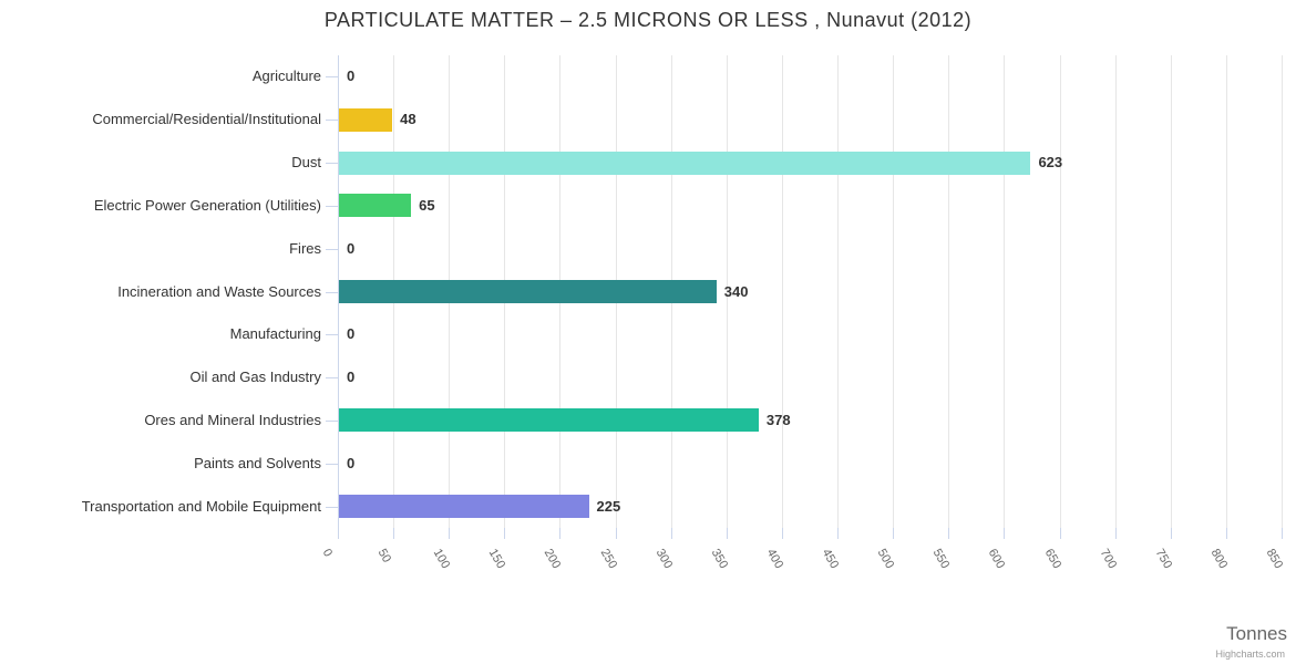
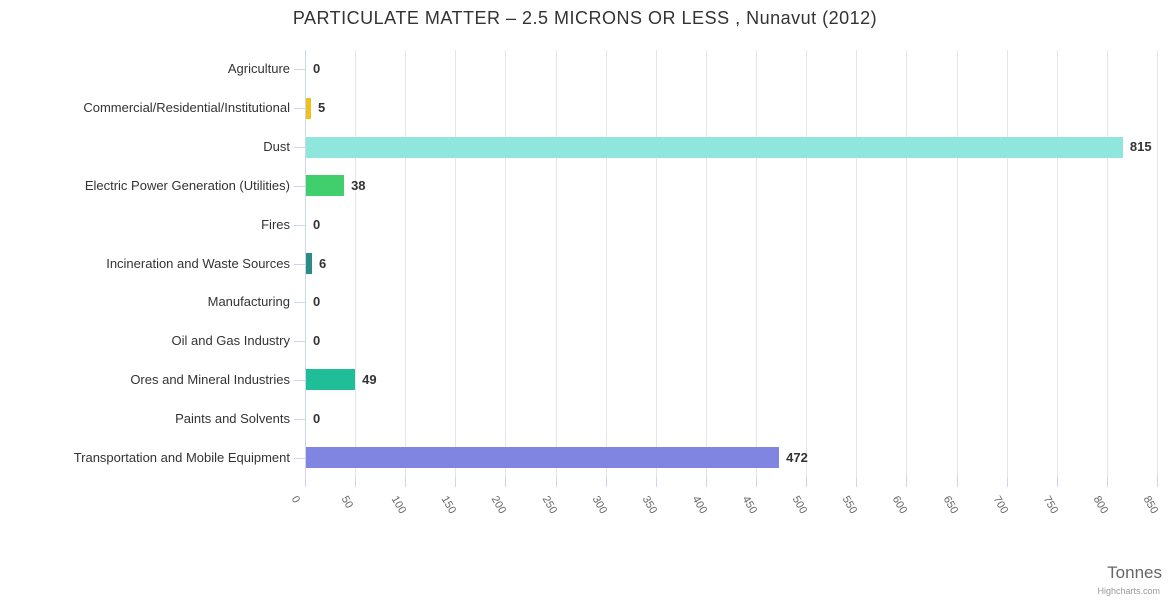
Commercial/Residential/Institutional: 48 -> 5
Dust: 623 -> 815
Electric Power Generation (Utilities): 65 -> 38
Incineration and Waste Sources: 340 -> 6
Ores and Mineral Industries: 378 -> 49
Transportation and Mobile Equipment: 225 -> 472
